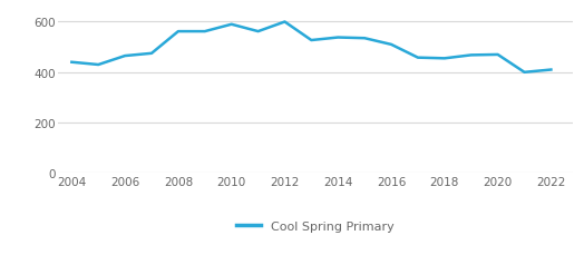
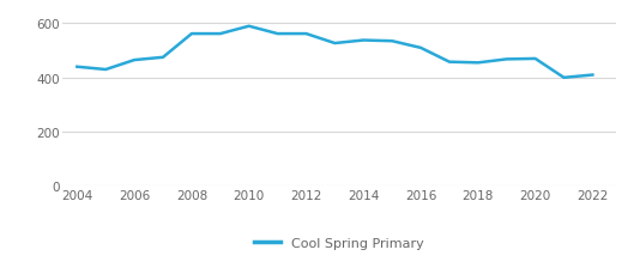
2012: 600 -> 562
